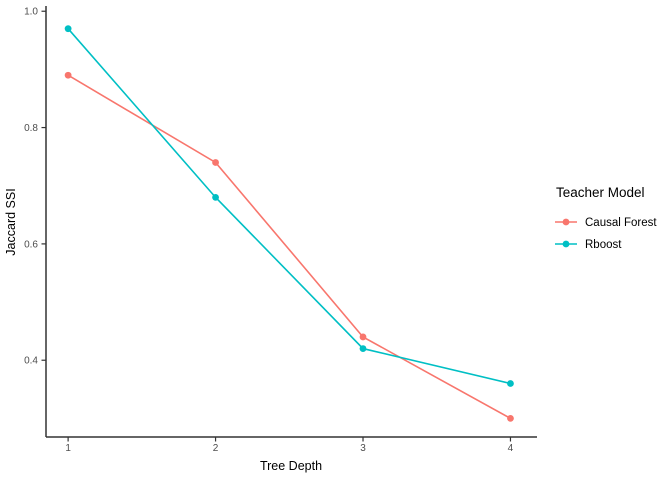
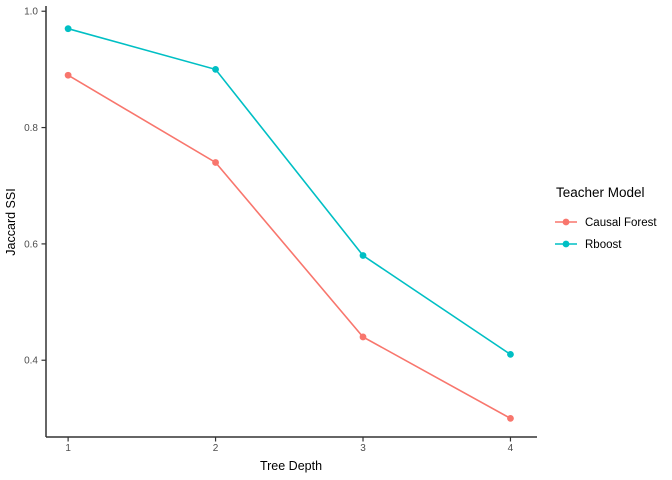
Rboost/2: 0.68 -> 0.90
Rboost/3: 0.42 -> 0.58
Rboost/4: 0.36 -> 0.41
